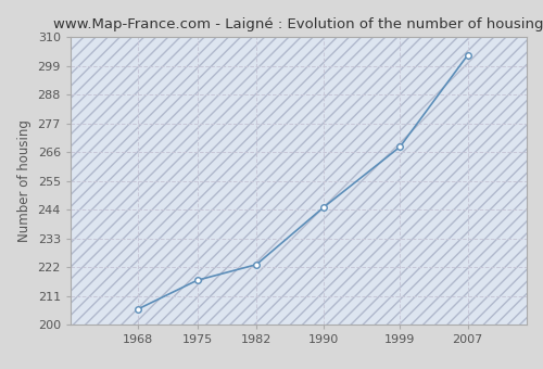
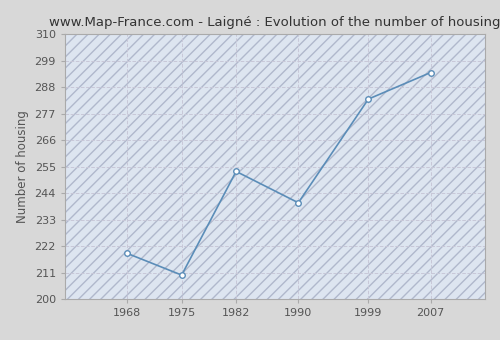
1968: 206 -> 219
1975: 217 -> 210
1982: 223 -> 253
1990: 245 -> 240
1999: 268 -> 283
2007: 303 -> 294
